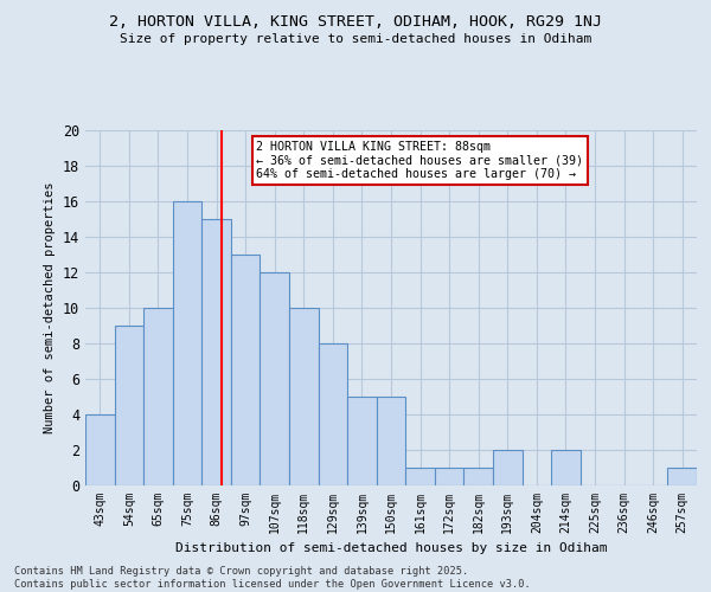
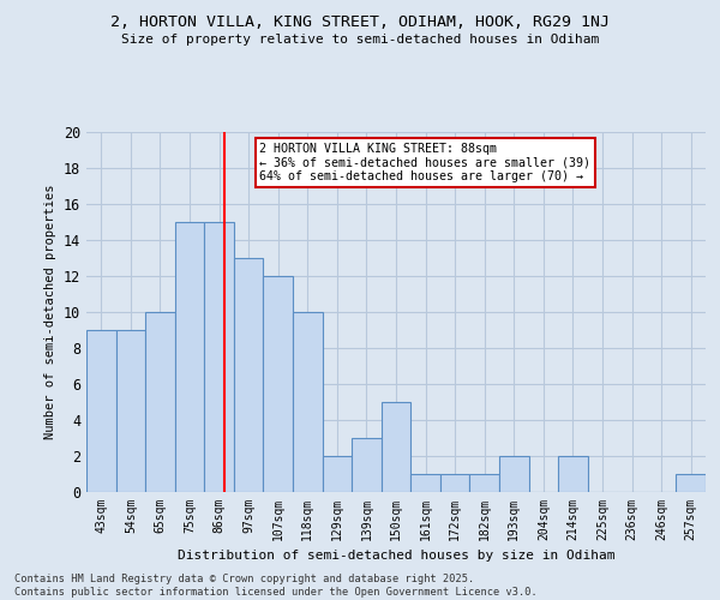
43sqm: 4 -> 9
75sqm: 16 -> 15
129sqm: 8 -> 2
139sqm: 5 -> 3
